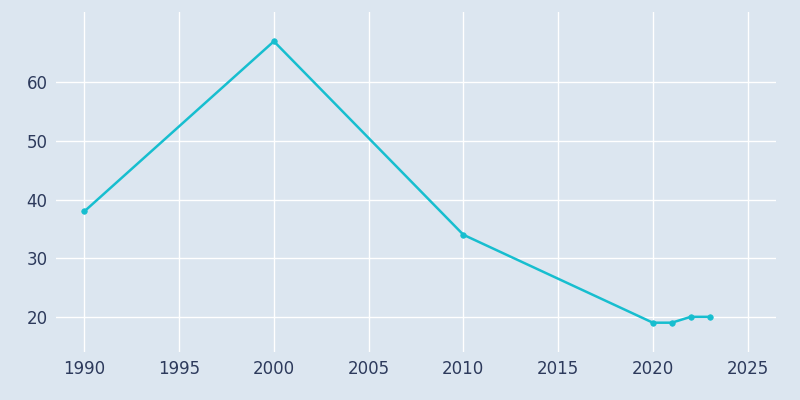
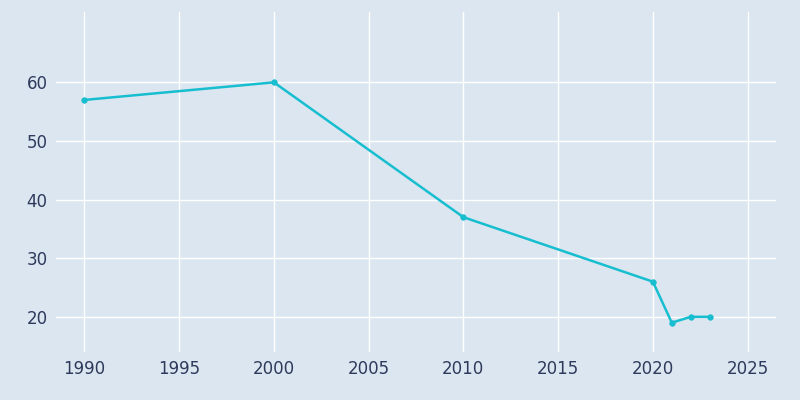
1990: 38 -> 57
2000: 67 -> 60
2010: 34 -> 37
2020: 19 -> 26
